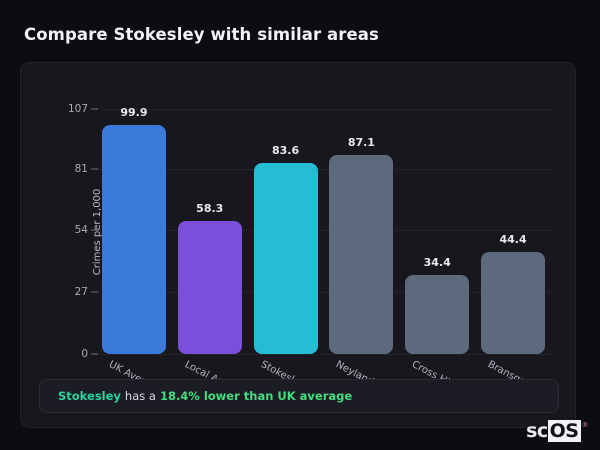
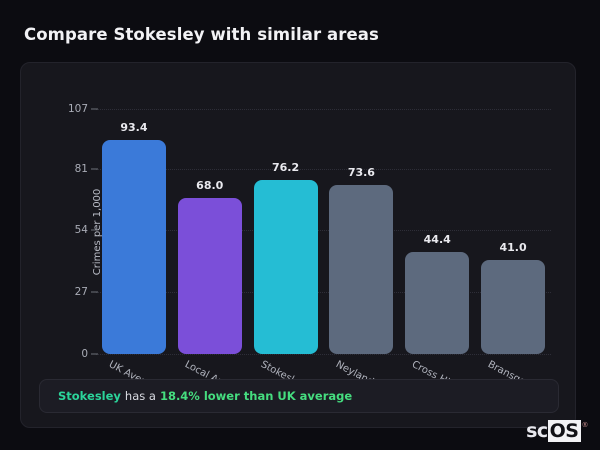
UK Average: 99.9 -> 93.4
Local Area: 58.3 -> 68.0
Stokesley: 83.6 -> 76.2
Neyland: 87.1 -> 73.6
Cross Hills: 34.4 -> 44.4
Bransgore: 44.4 -> 41.0
